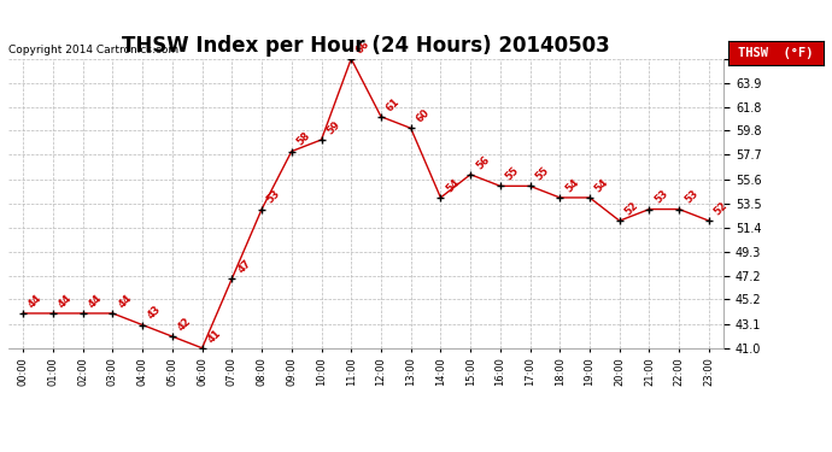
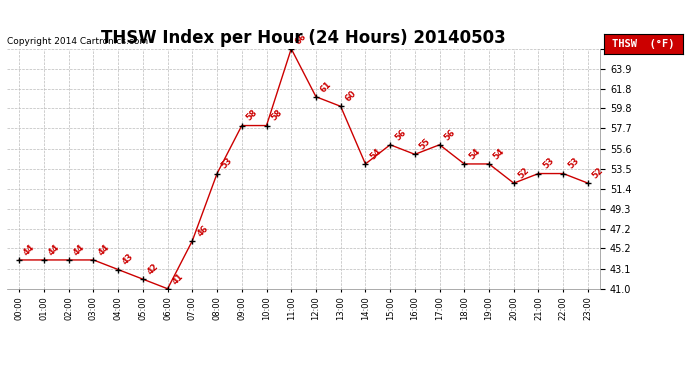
07:00: 47 -> 46
10:00: 59 -> 58
17:00: 55 -> 56
